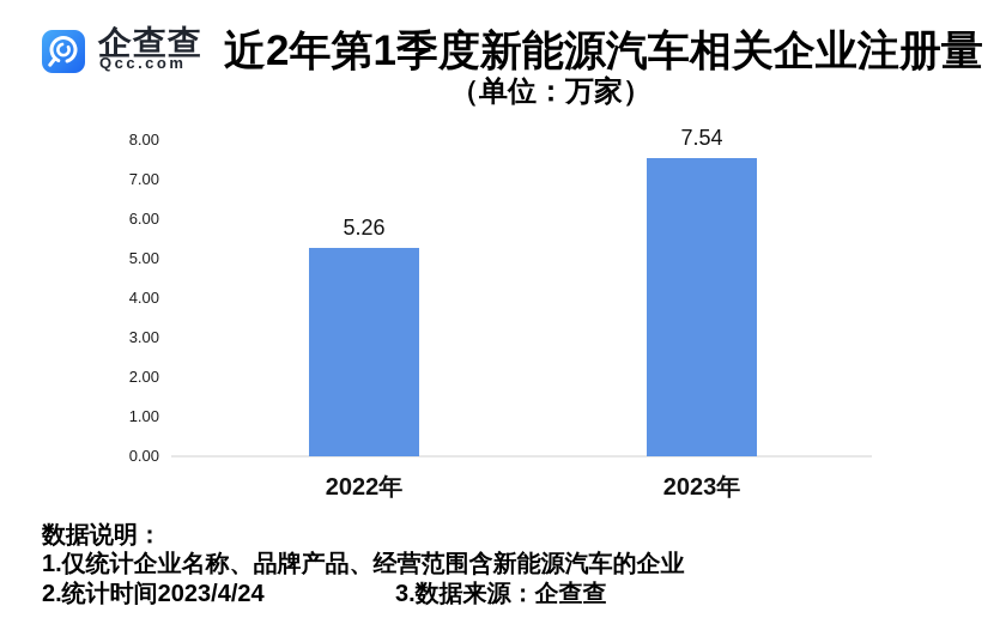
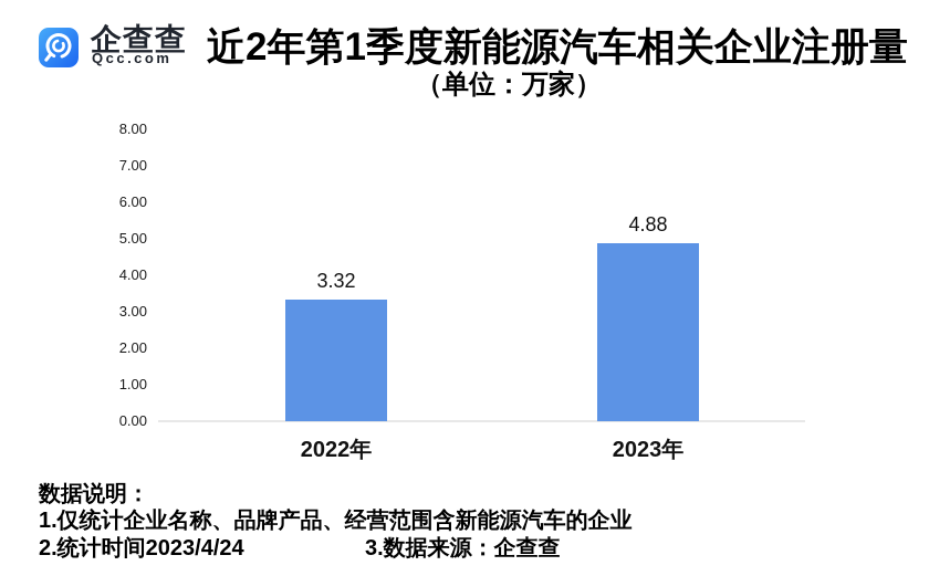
2022年: 5.26 -> 3.32
2023年: 7.54 -> 4.88
